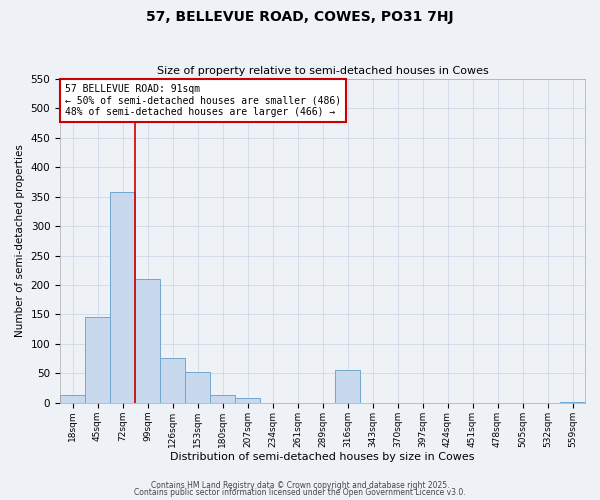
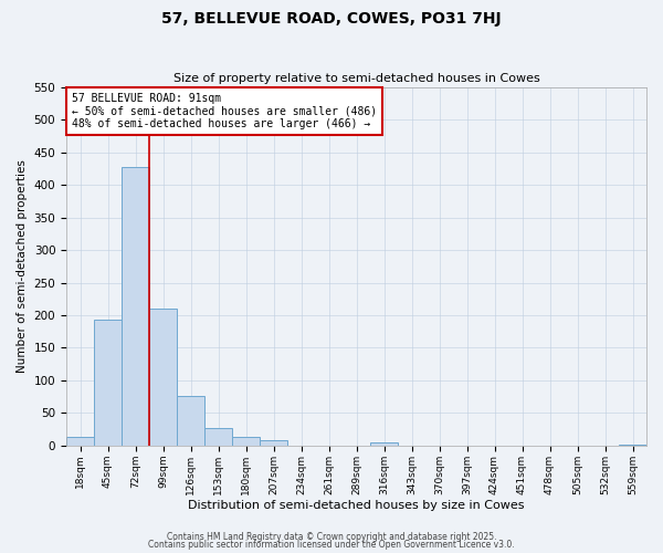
45sqm: 146 -> 193
72sqm: 358 -> 428
153sqm: 52 -> 27
316sqm: 56 -> 5
